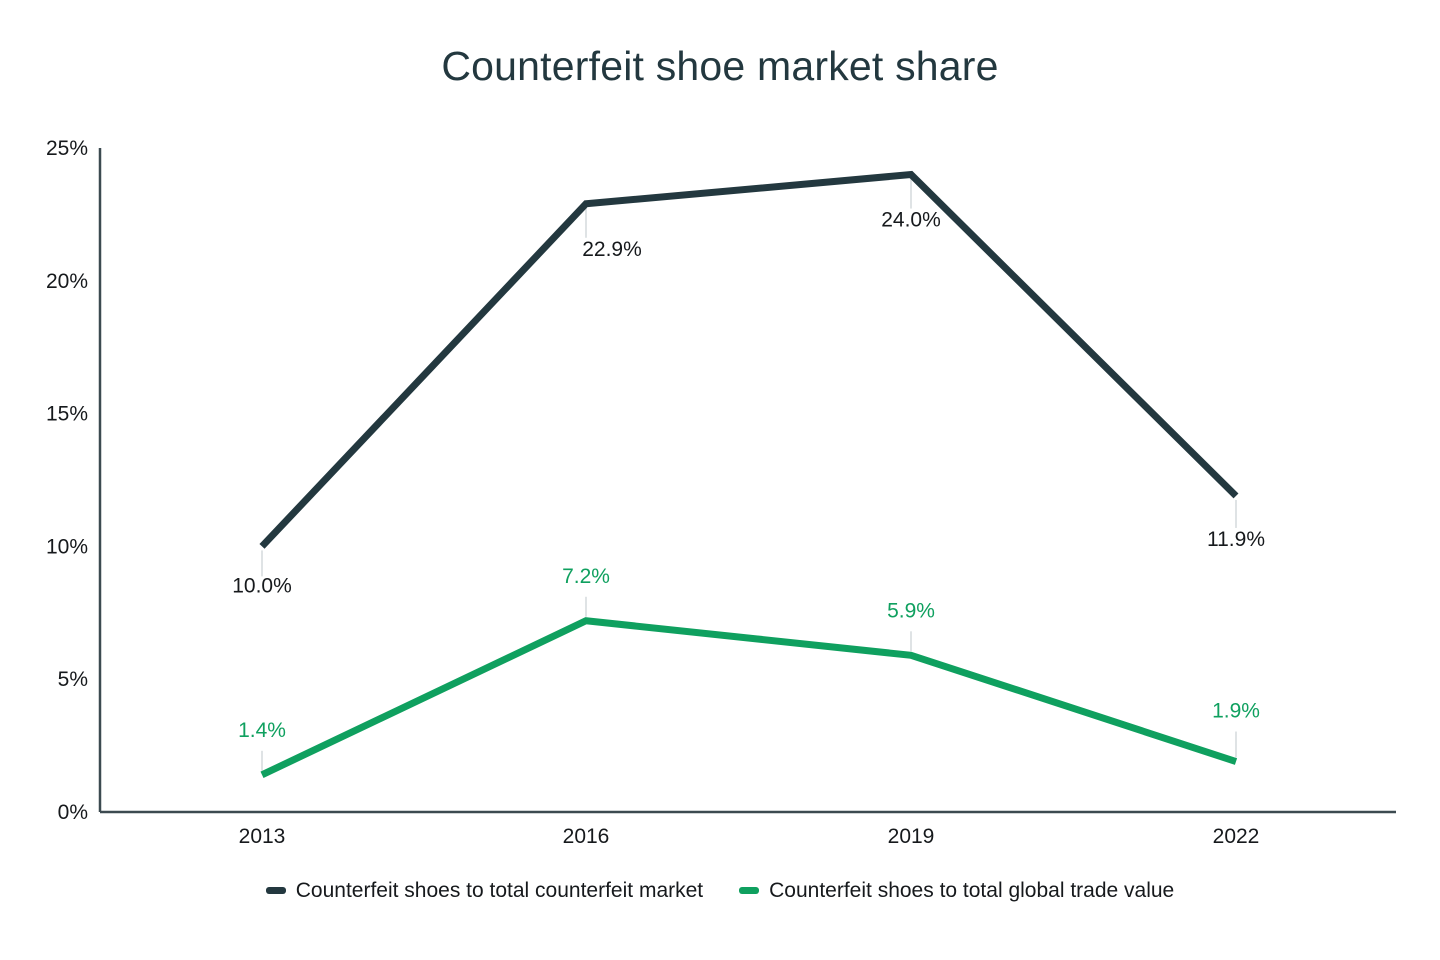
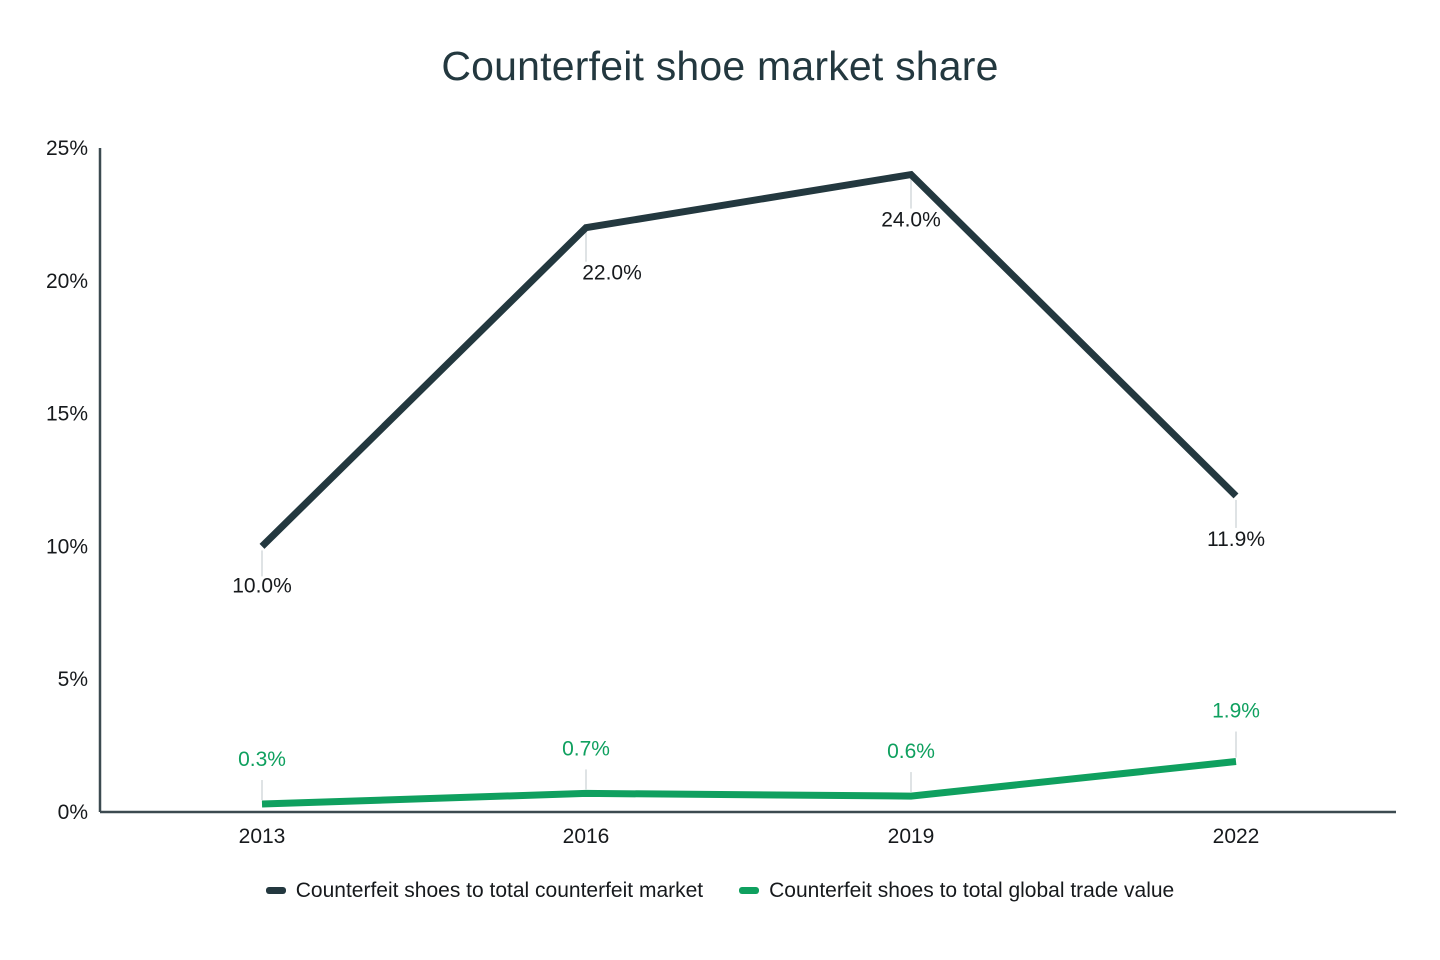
Counterfeit shoes to total global trade value/2013: 1.4% -> 0.3%
Counterfeit shoes to total counterfeit market/2016: 22.9% -> 22.0%
Counterfeit shoes to total global trade value/2016: 7.2% -> 0.7%
Counterfeit shoes to total global trade value/2019: 5.9% -> 0.6%
